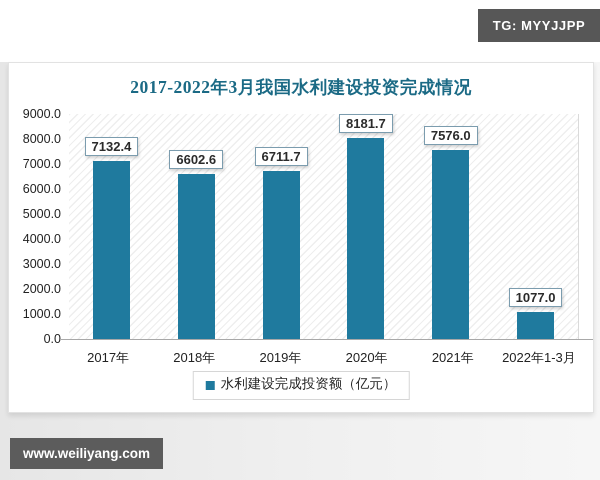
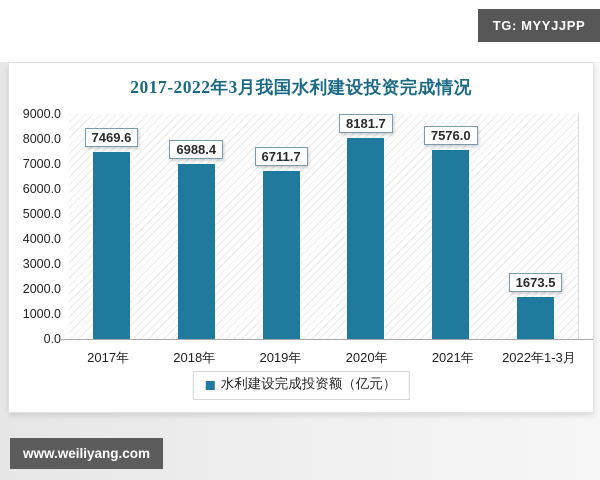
2017年: 7132.4 -> 7469.6
2018年: 6602.6 -> 6988.4
2022年1-3月: 1077.0 -> 1673.5
